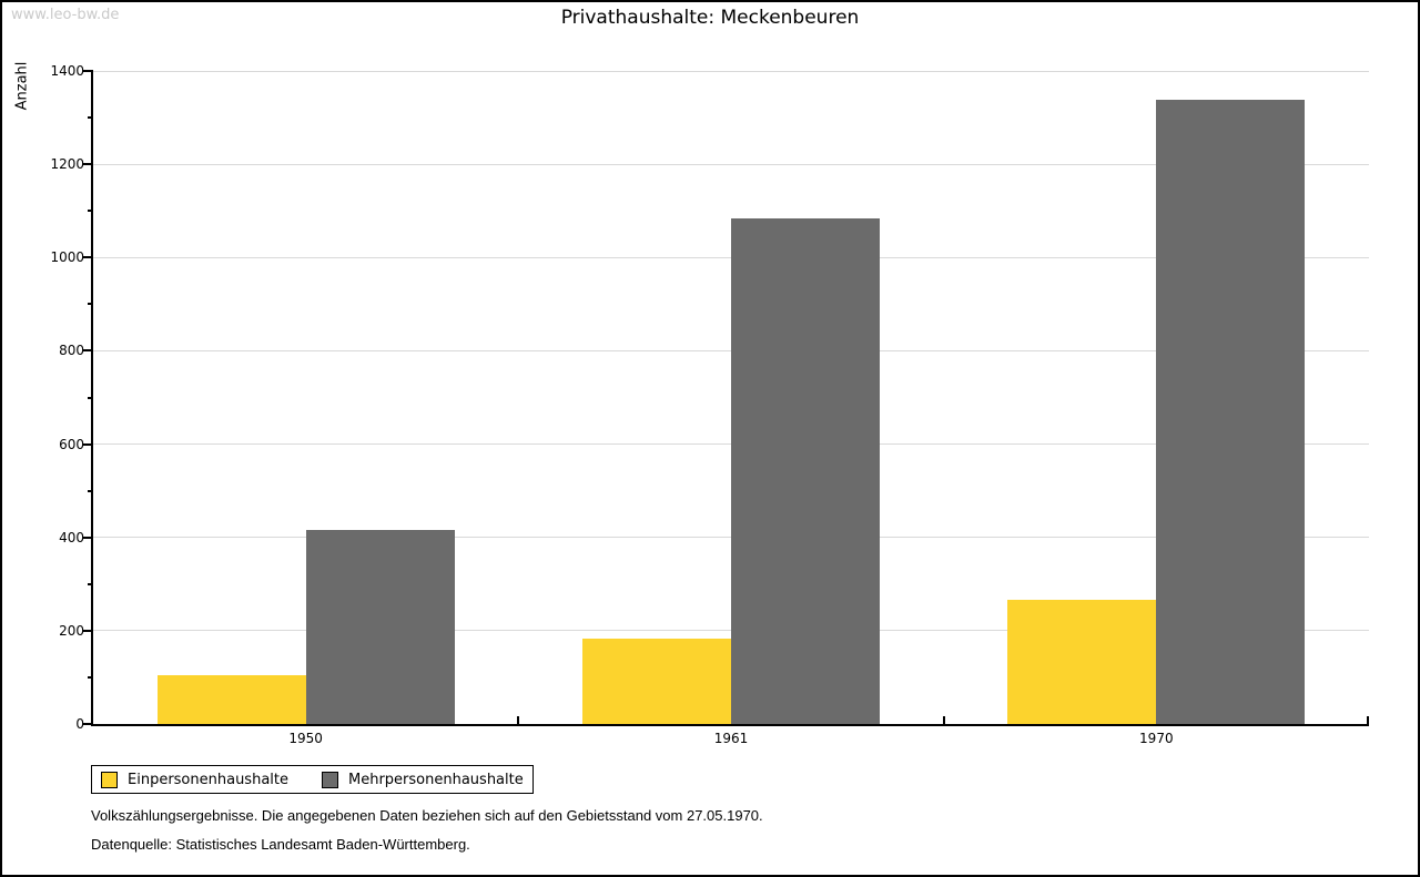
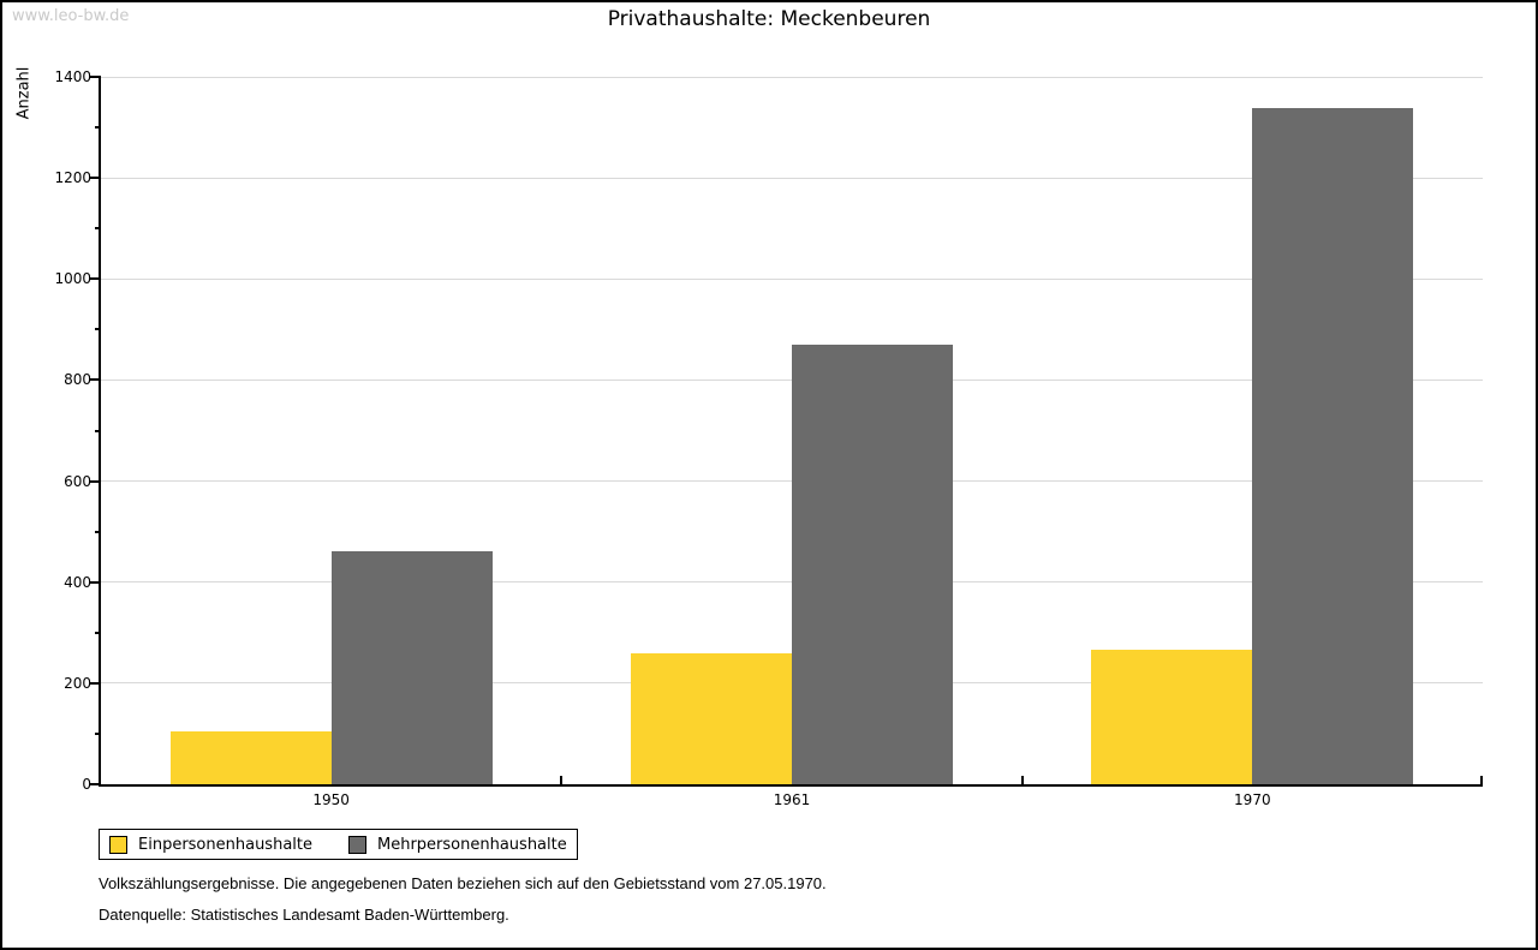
Mehrpersonenhaushalte/1950: 420 -> 460
Einpersonenhaushalte/1961: 180 -> 260
Mehrpersonenhaushalte/1961: 1080 -> 870
